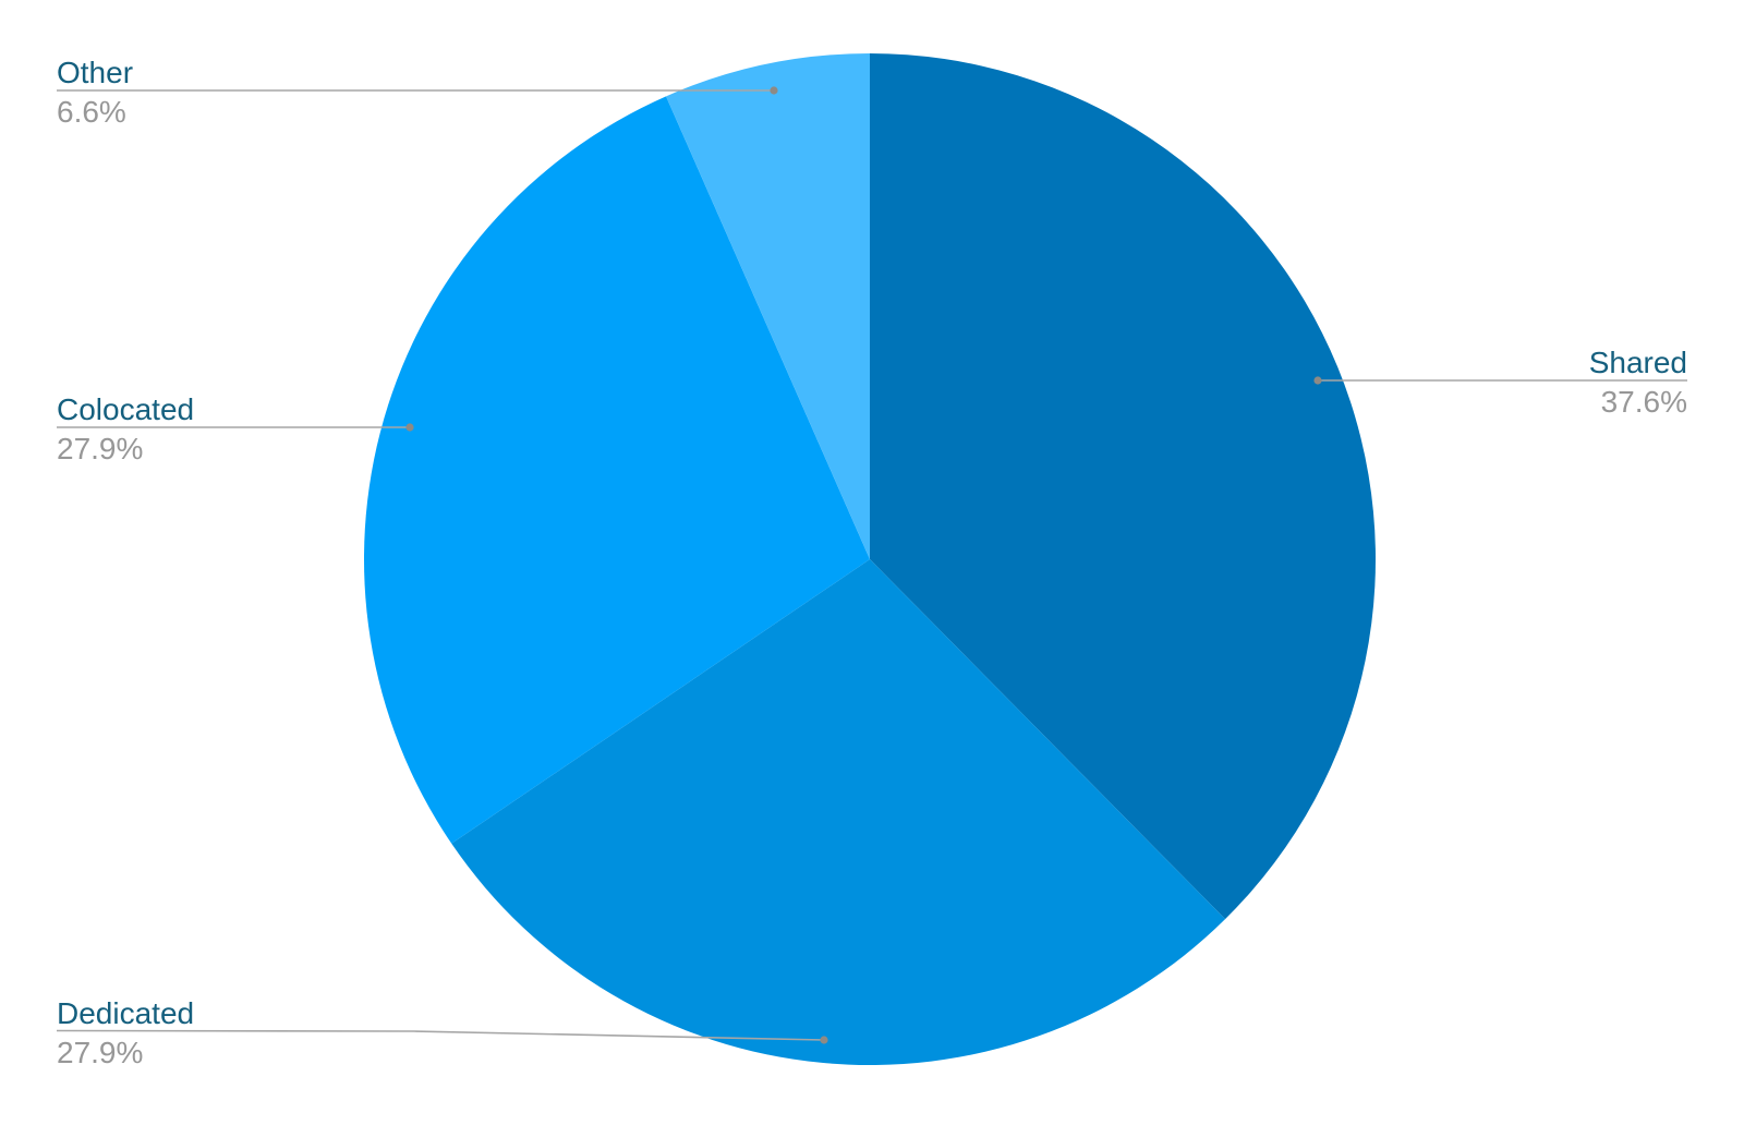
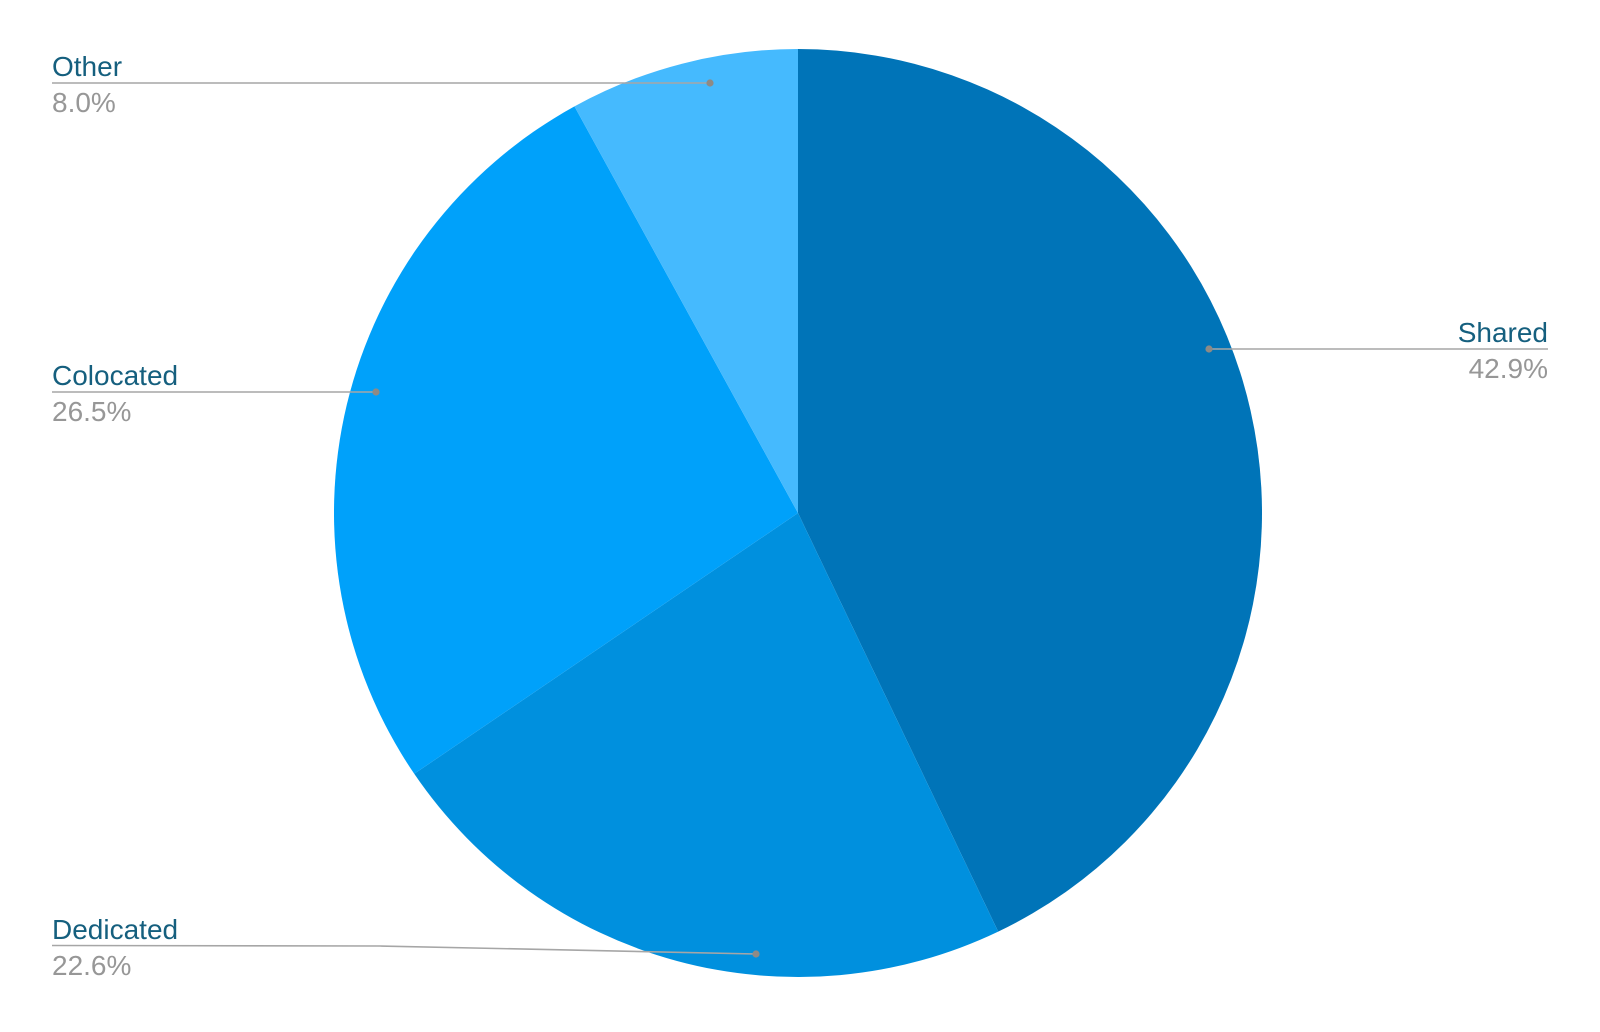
Shared: 37.6% -> 42.9%
Dedicated: 27.9% -> 22.6%
Colocated: 27.9% -> 26.5%
Other: 6.6% -> 8.0%
